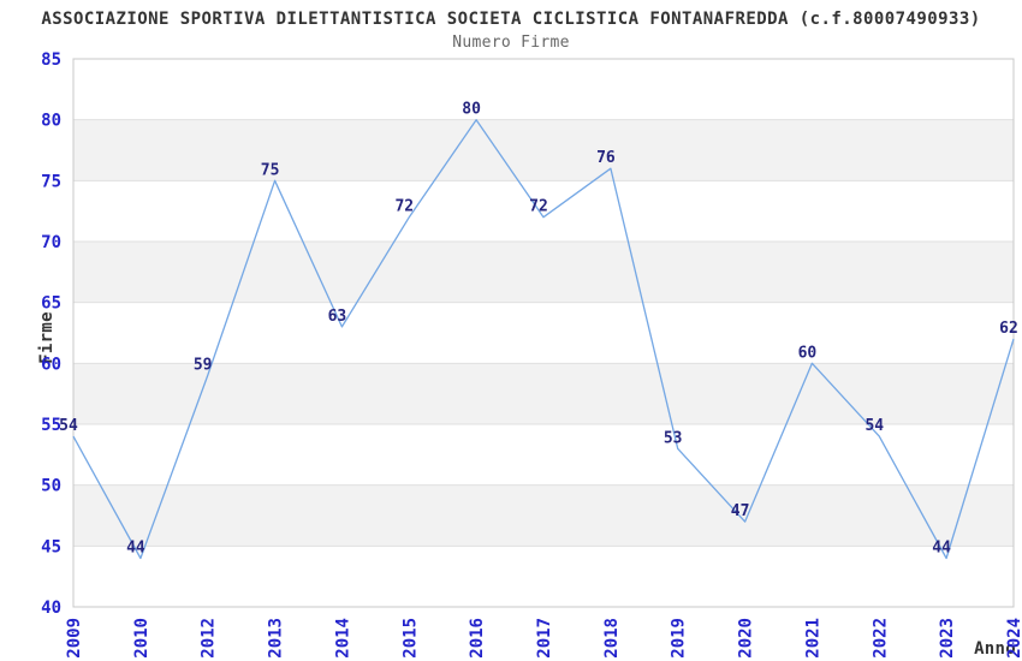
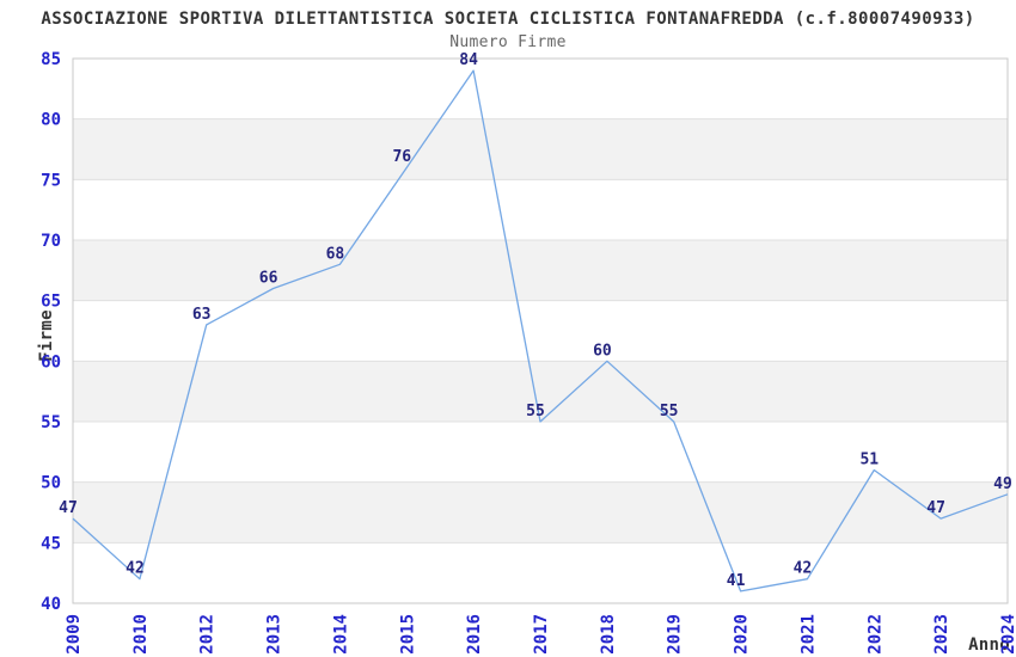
2009: 54 -> 47
2010: 44 -> 42
2012: 59 -> 63
2013: 75 -> 66
2014: 63 -> 68
2015: 72 -> 76
2016: 80 -> 84
2017: 72 -> 55
2018: 76 -> 60
2019: 53 -> 55
2020: 47 -> 41
2021: 60 -> 42
2022: 54 -> 51
2023: 44 -> 47
2024: 62 -> 49
